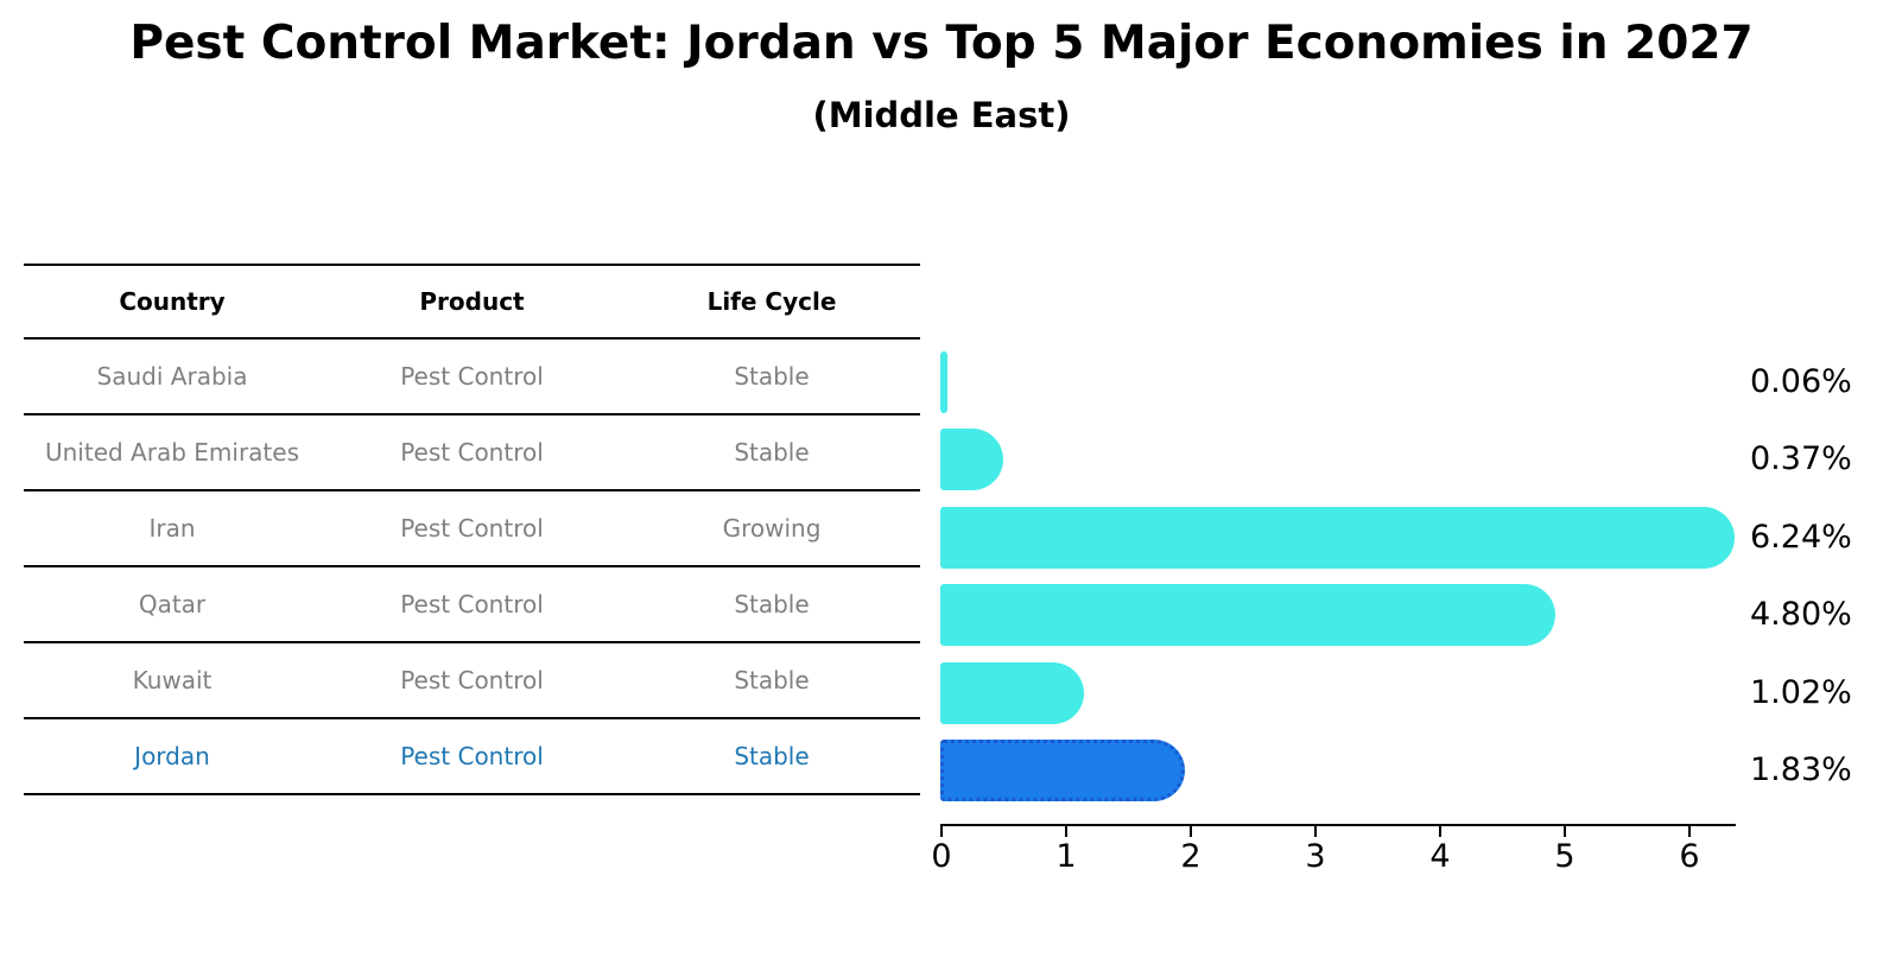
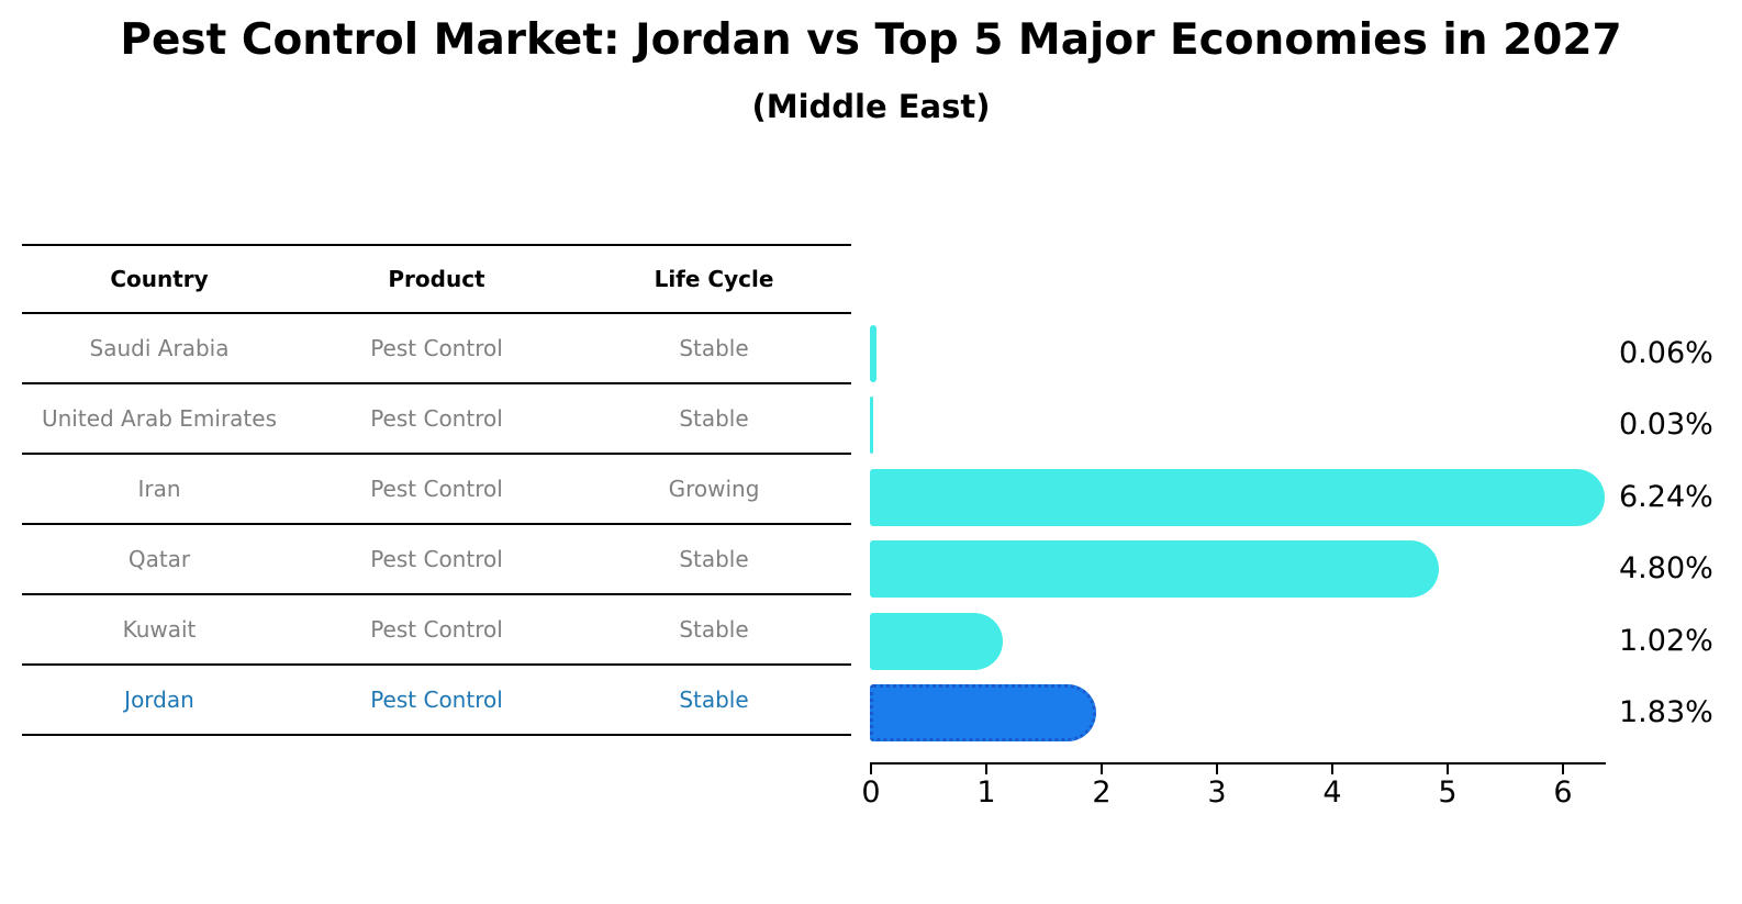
United Arab Emirates: 0.37% -> 0.03%
